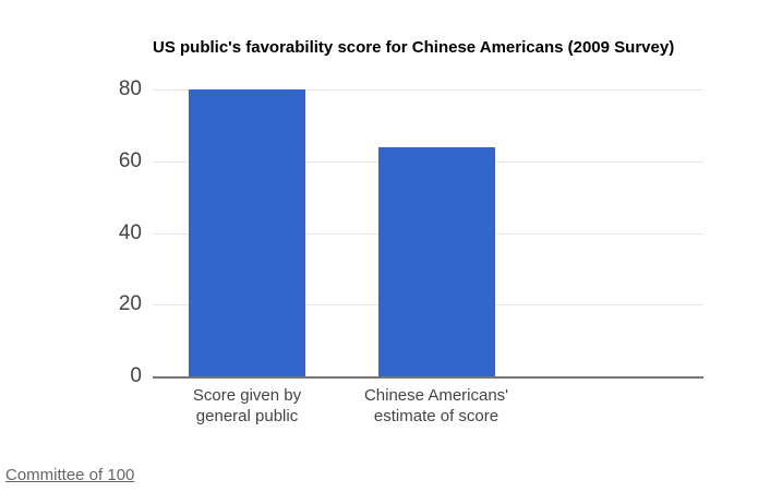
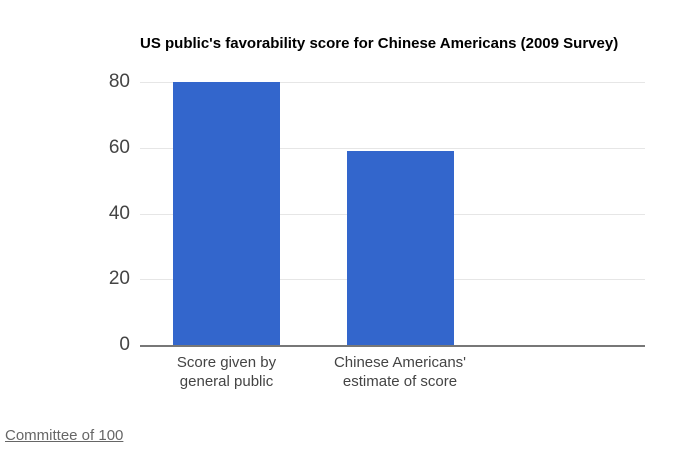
Chinese Americans' estimate of score: 64 -> 59
